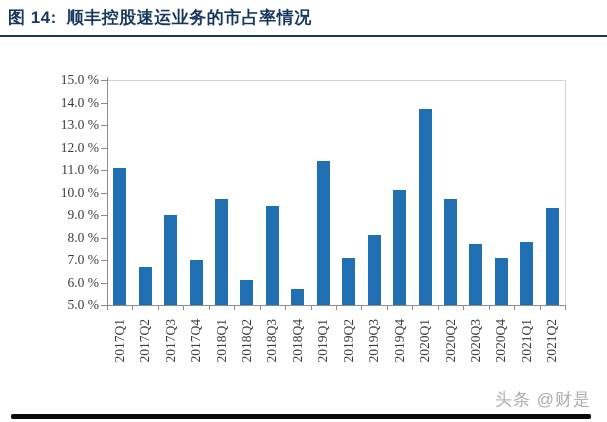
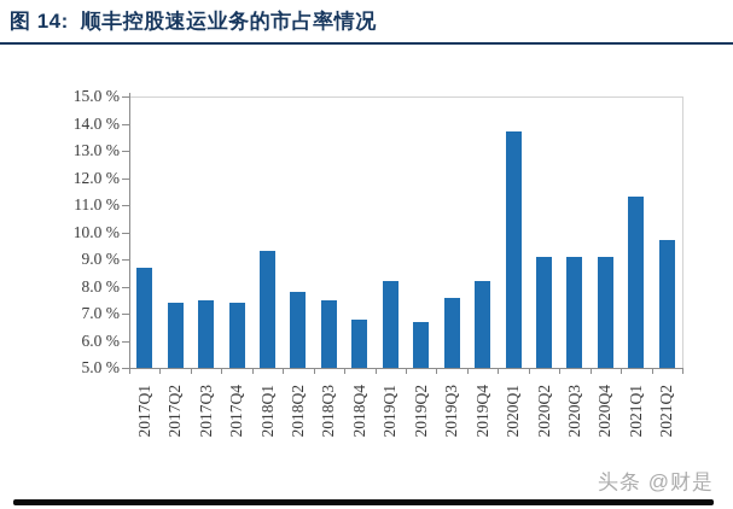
2017Q1: 11.1% -> 8.7%
2017Q2: 6.7% -> 7.4%
2017Q3: 9.0% -> 7.5%
2017Q4: 7.0% -> 7.4%
2018Q1: 9.7% -> 9.3%
2018Q2: 6.1% -> 7.8%
2018Q3: 9.4% -> 7.5%
2018Q4: 5.7% -> 6.8%
2019Q1: 11.4% -> 8.2%
2019Q2: 7.1% -> 6.7%
2019Q3: 8.1% -> 7.6%
2019Q4: 10.1% -> 8.2%
2020Q2: 9.7% -> 9.1%
2020Q3: 7.7% -> 9.1%
2020Q4: 7.1% -> 9.1%
2021Q1: 7.8% -> 11.3%
2021Q2: 9.3% -> 9.7%
